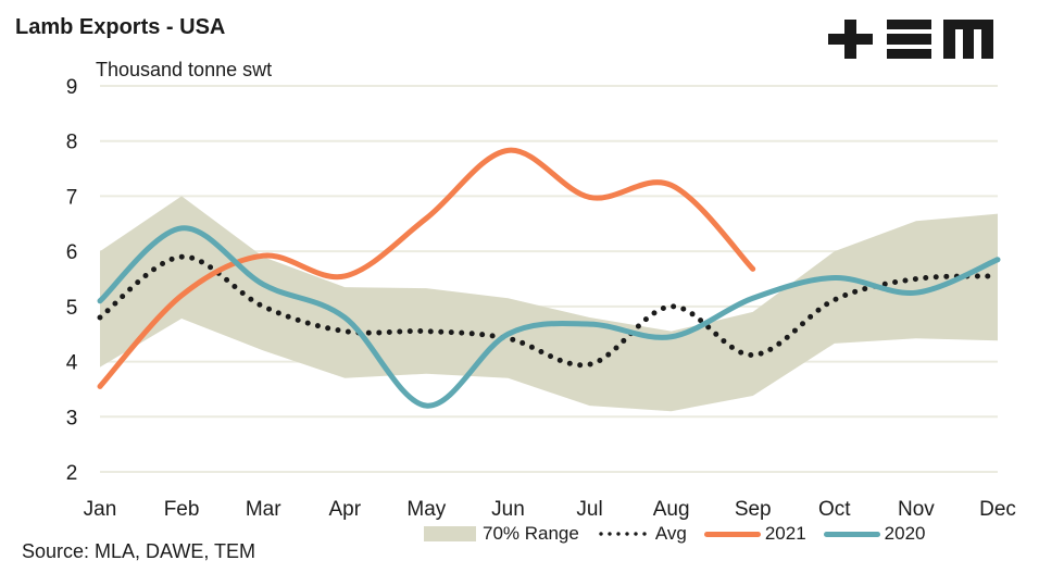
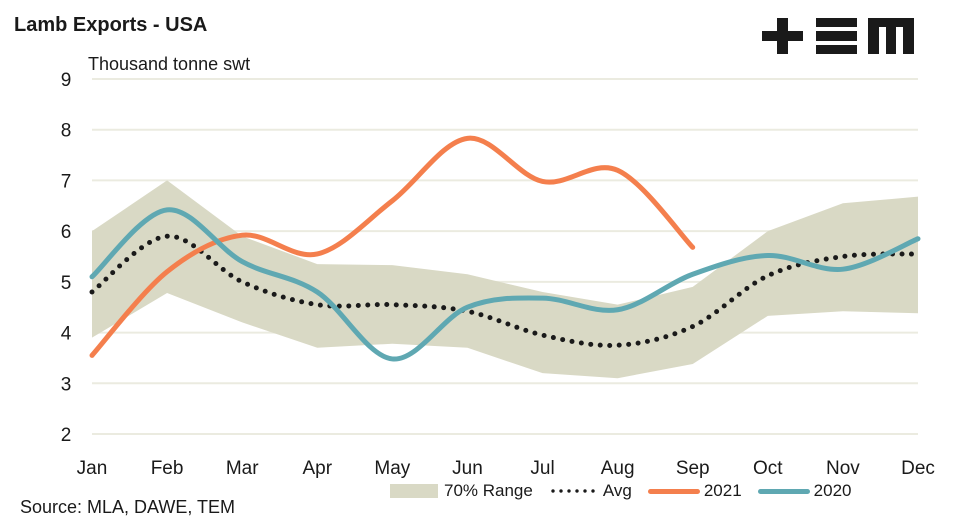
2020/May: 3.2 -> 3.5
Avg/Aug: 5.0 -> 3.8
